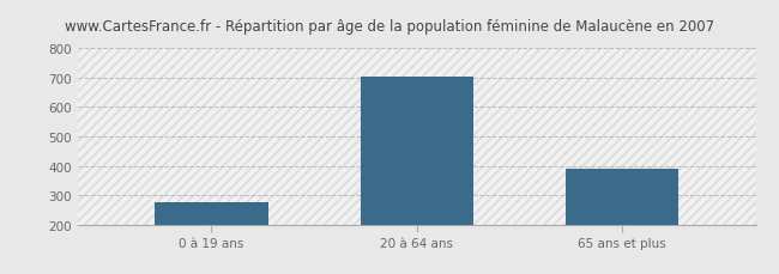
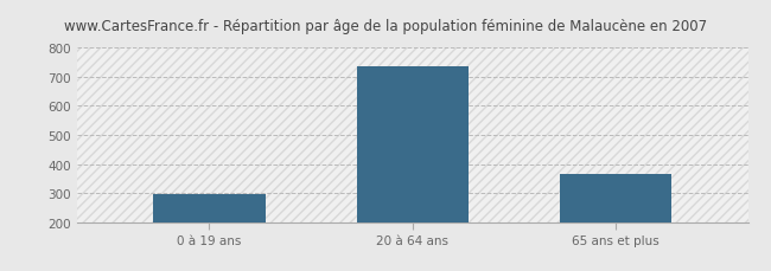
0 à 19 ans: 275 -> 298
20 à 64 ans: 705 -> 737
65 ans et plus: 390 -> 365
